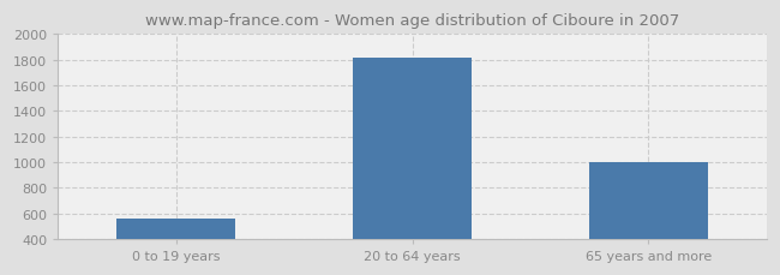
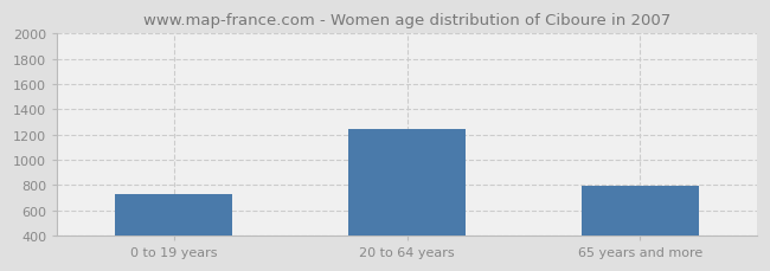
0 to 19 years: 560 -> 730
20 to 64 years: 1820 -> 1240
65 years and more: 1000 -> 790
